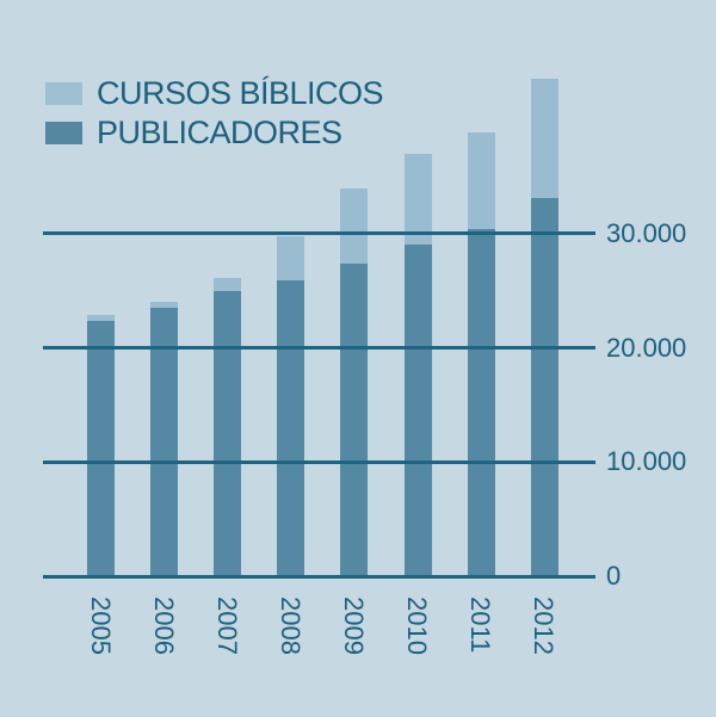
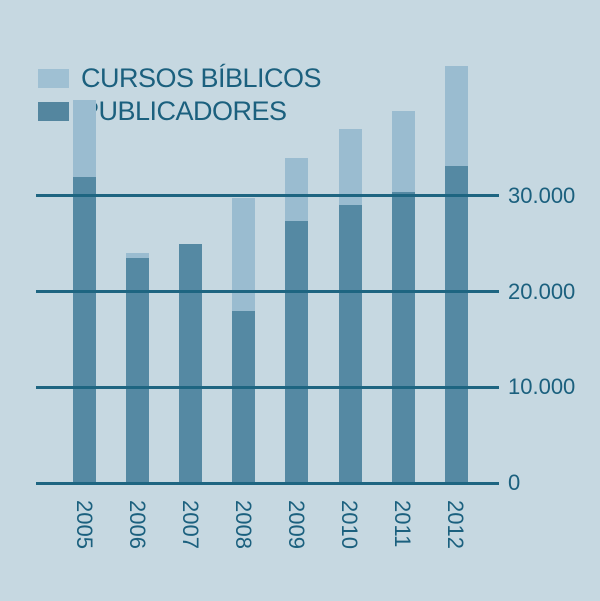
CURSOS BÍBLICOS/2005: 23000 -> 40000
PUBLICADORES/2005: 22000 -> 32000
CURSOS BÍBLICOS/2007: 26000 -> 22000
PUBLICADORES/2008: 26000 -> 18000
